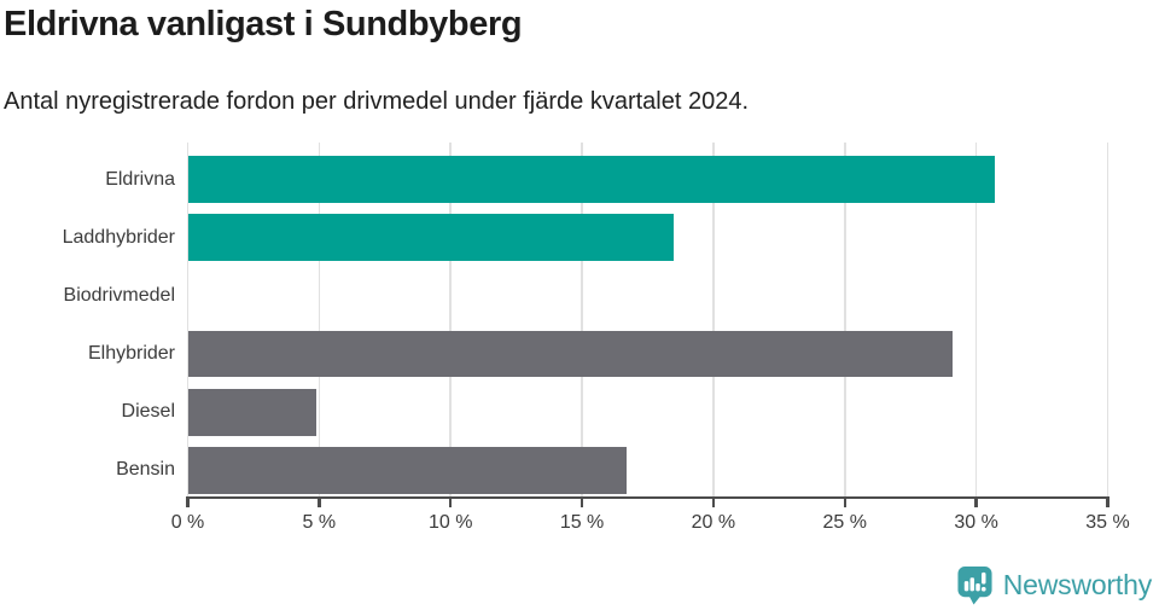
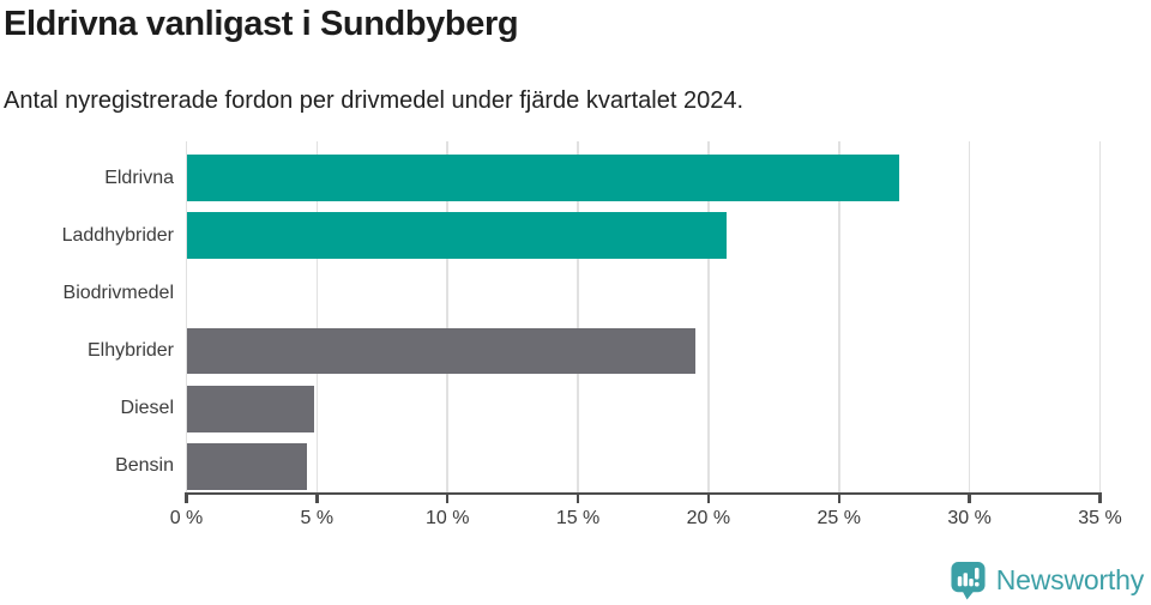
Eldrivna: 30.7% -> 27.3%
Laddhybrider: 18.5% -> 20.7%
Elhybrider: 29.1% -> 19.5%
Bensin: 16.7% -> 4.6%
